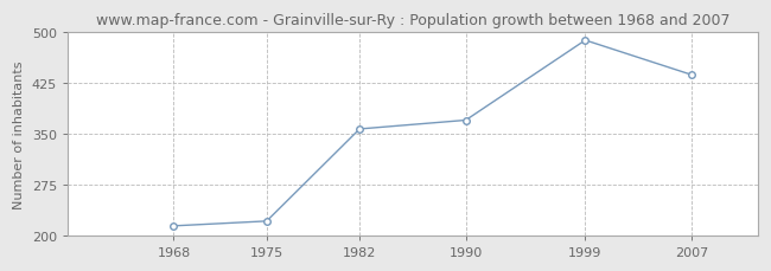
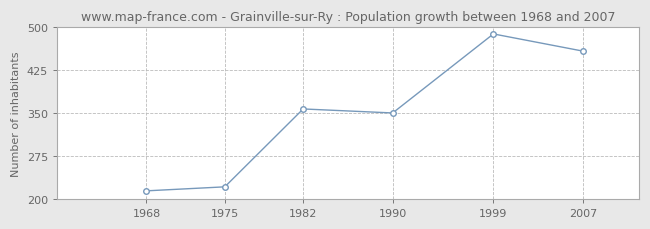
1990: 370 -> 350
2007: 437 -> 458
